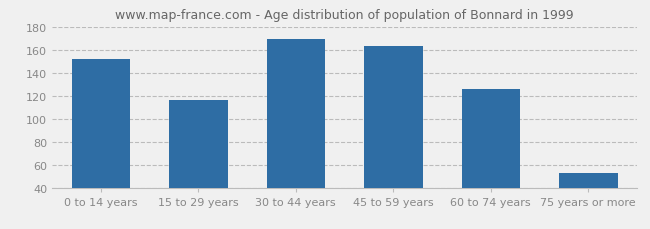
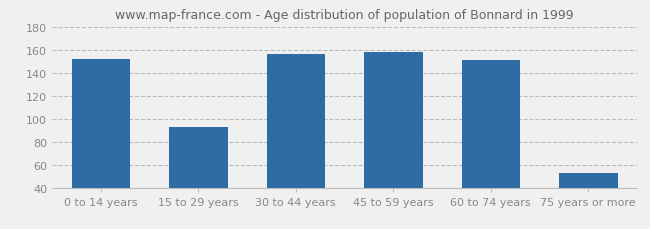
15 to 29 years: 116 -> 93
30 to 44 years: 169 -> 156
45 to 59 years: 163 -> 158
60 to 74 years: 126 -> 151
